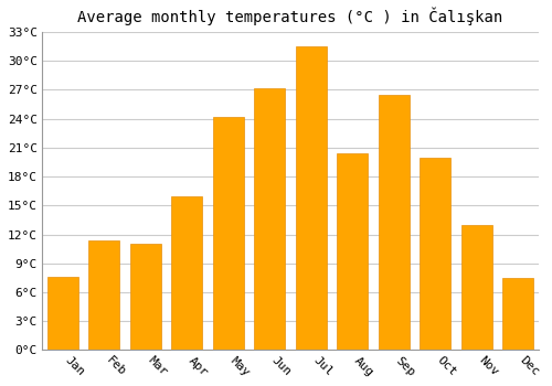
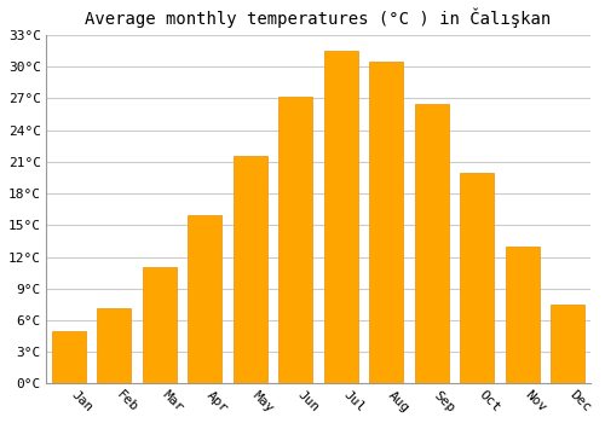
Jan: 7.6°C -> 5.0°C
Feb: 11.4°C -> 7.2°C
May: 24.2°C -> 21.5°C
Aug: 20.4°C -> 30.5°C
